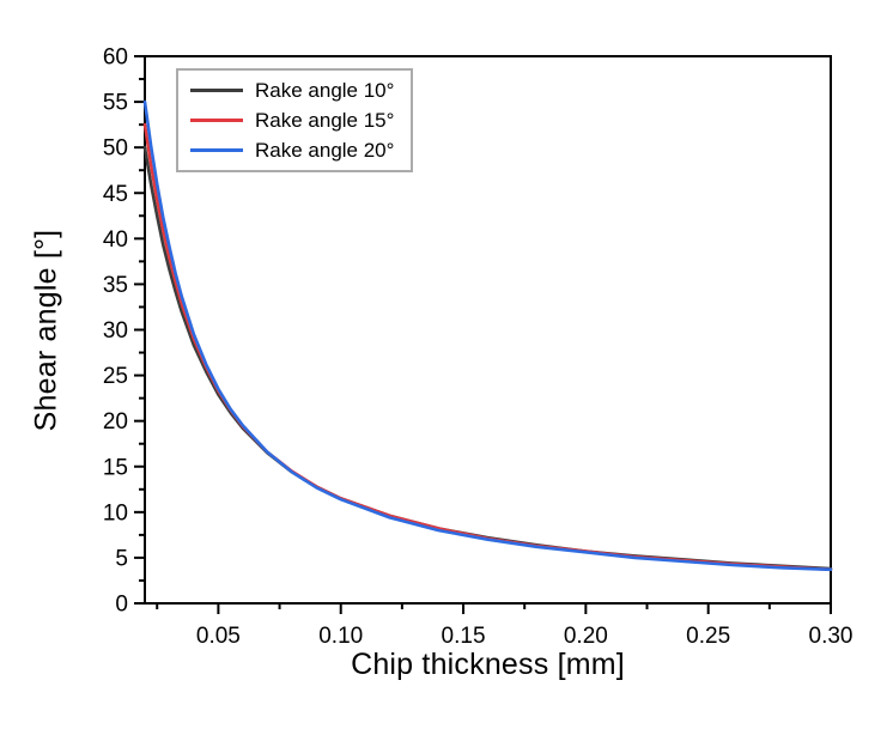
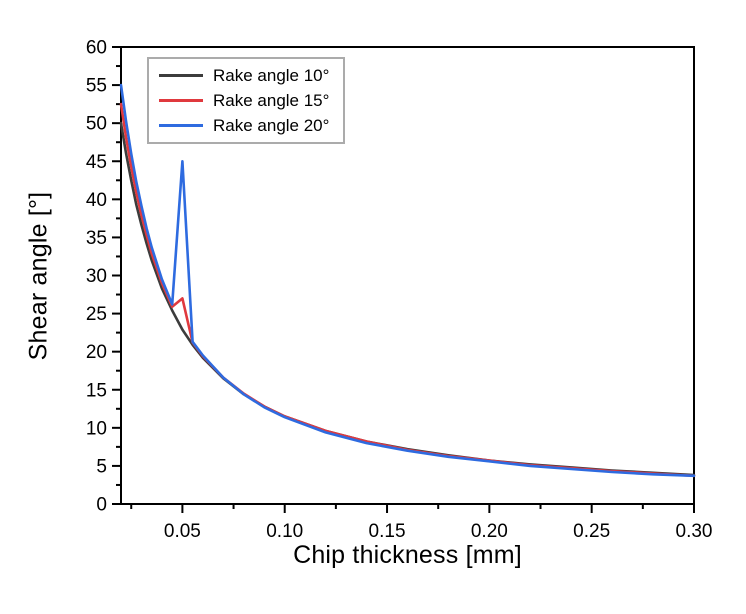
Rake angle 15°/0.05: 23 -> 27
Rake angle 20°/0.05: 24 -> 45
